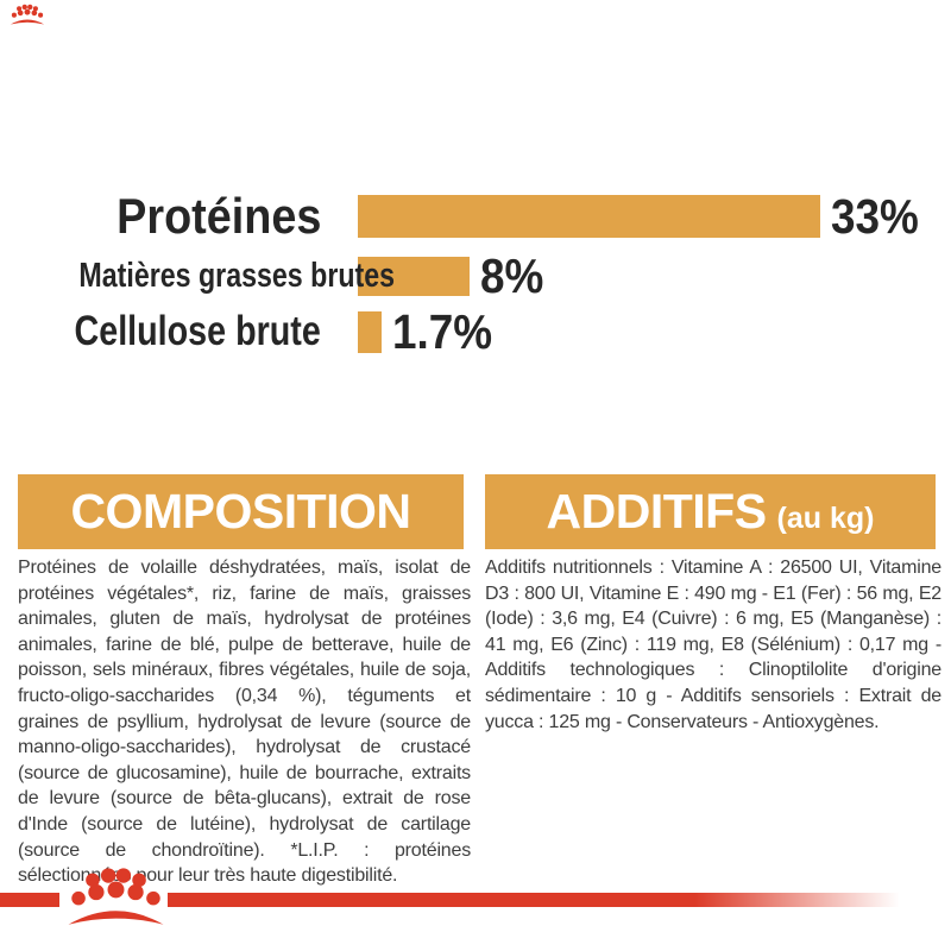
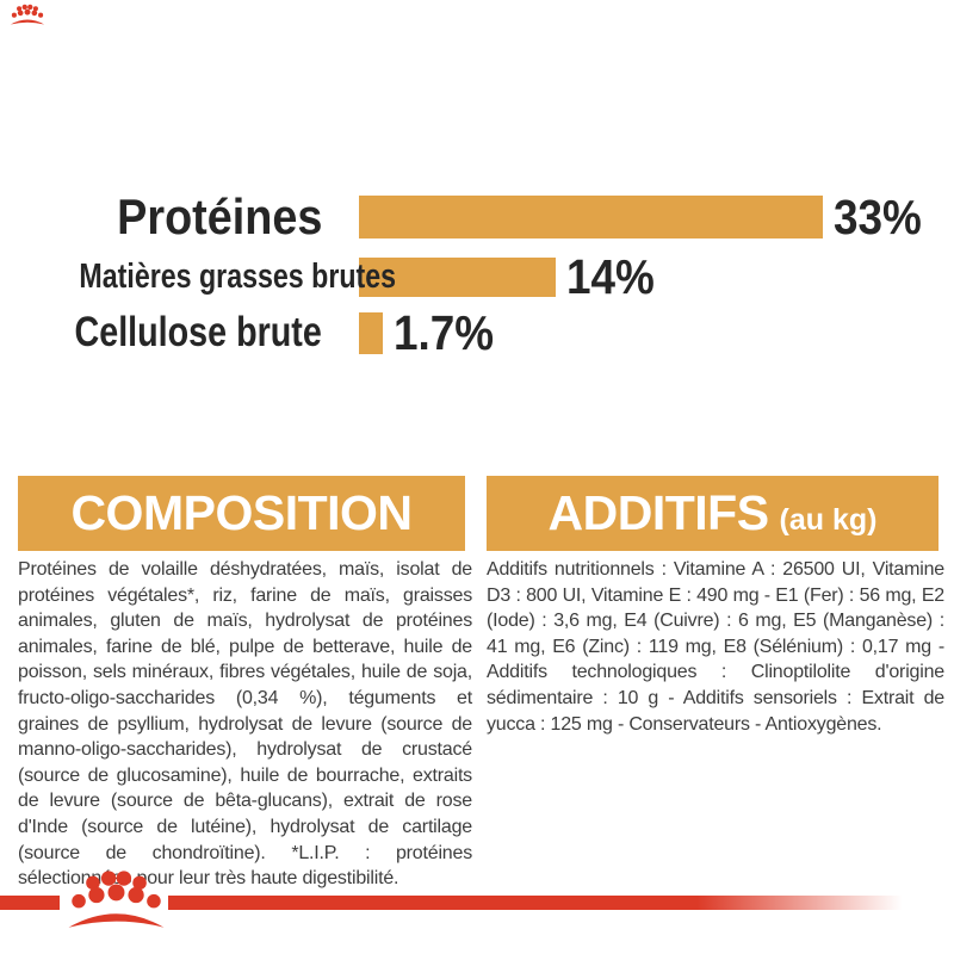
Matières grasses brutes: 8% -> 14%
